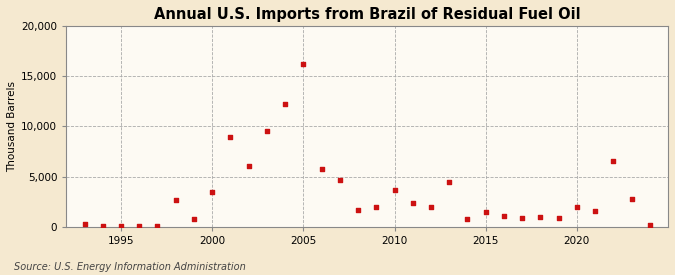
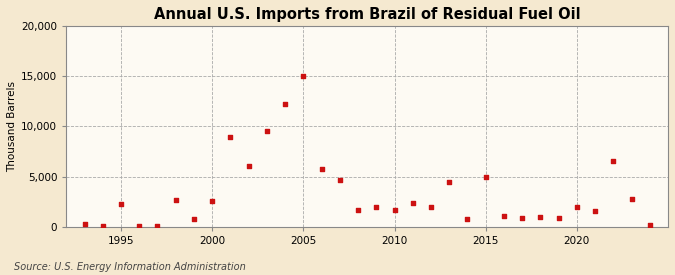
1995: 100 -> 2,300
2000: 3,500 -> 2,600
2005: 16,200 -> 15,000
2010: 3,700 -> 1,700
2015: 1,500 -> 5,000
